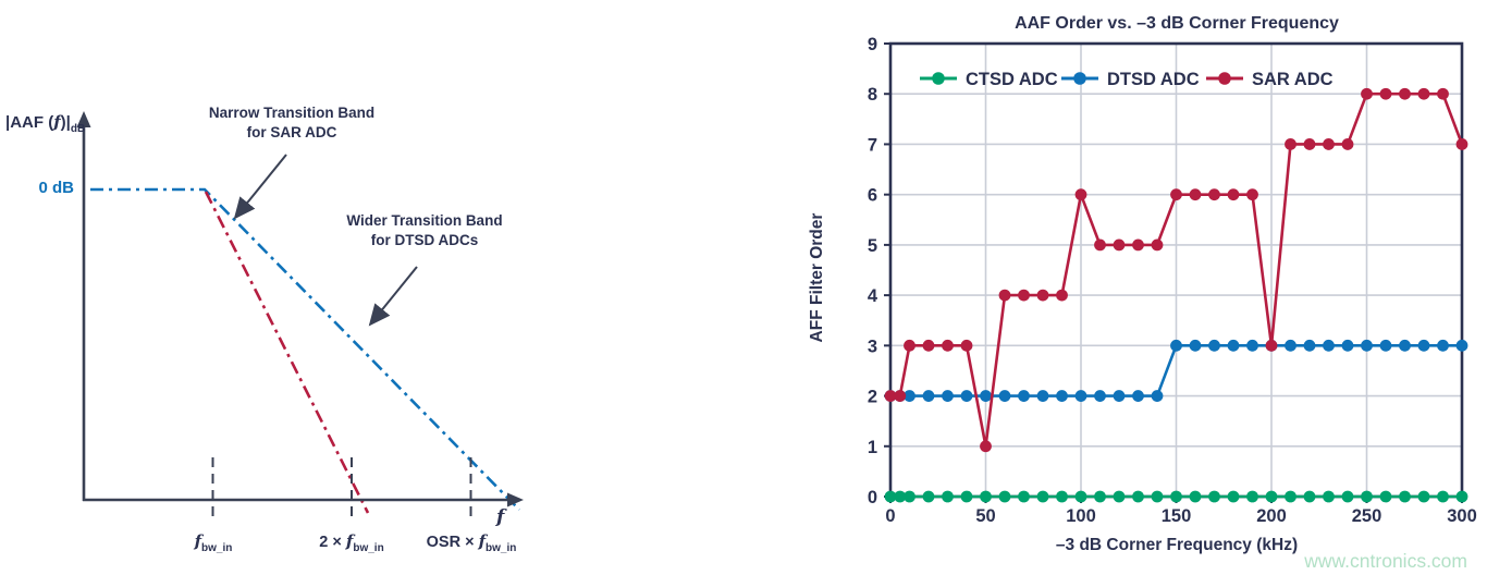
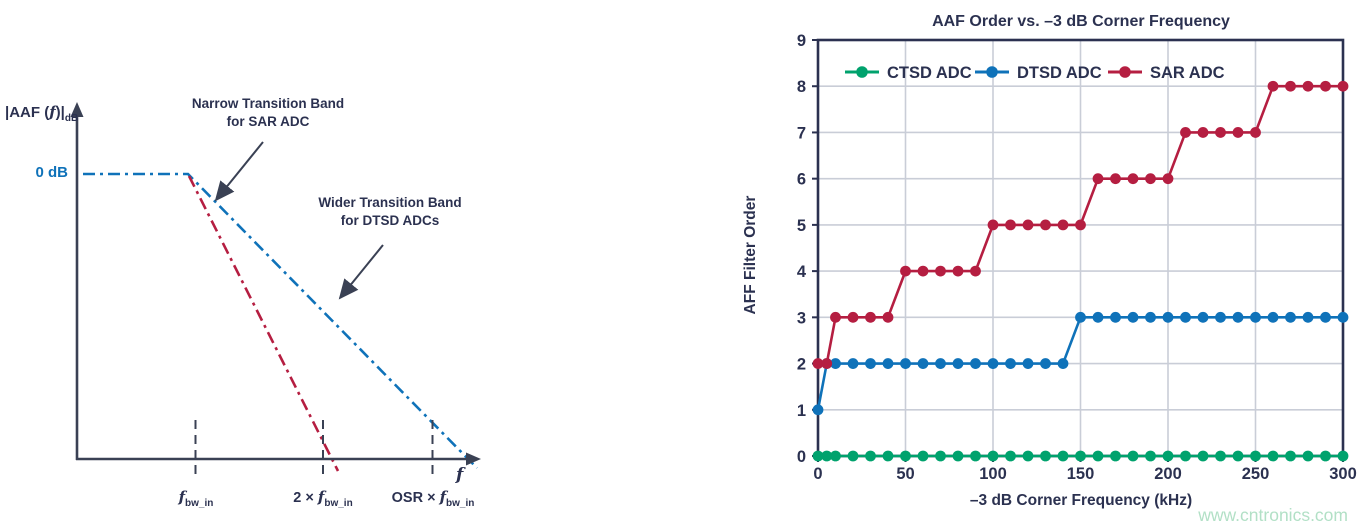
DTSD ADC/0: 2 -> 1
SAR ADC/50: 1 -> 4
SAR ADC/100: 6 -> 5
SAR ADC/150: 6 -> 5
SAR ADC/200: 3 -> 6
SAR ADC/250: 8 -> 7
SAR ADC/300: 7 -> 8
